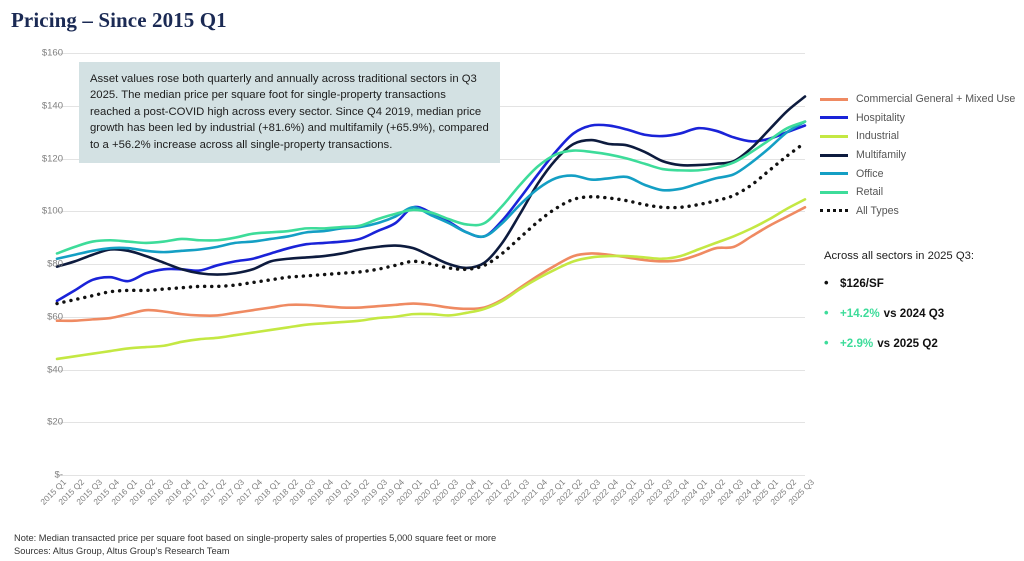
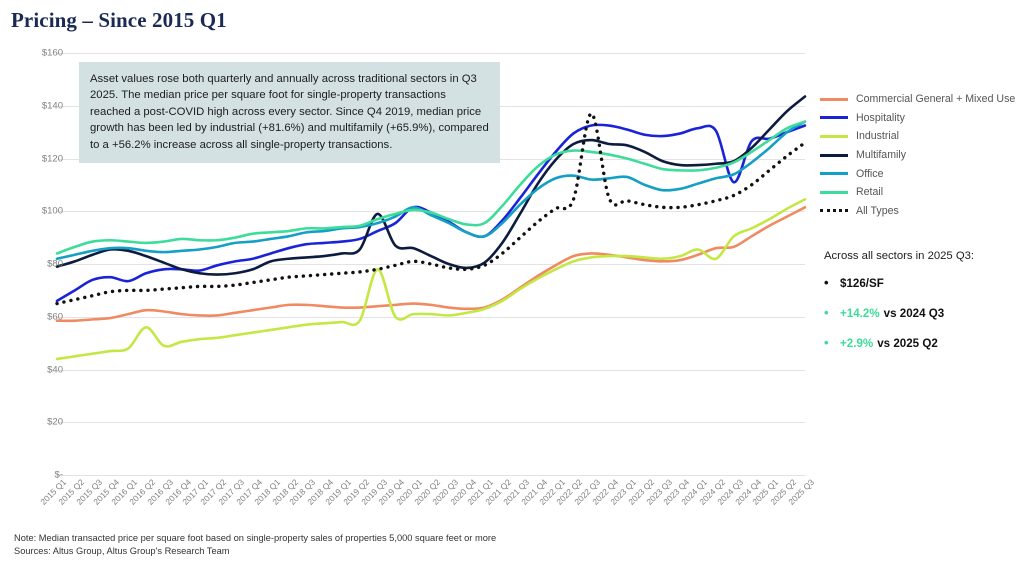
Industrial/2016 Q2: $48 -> $56
Industrial/2019 Q3: $60 -> $78
Multifamily/2019 Q3: $86 -> $99
All Types/2022 Q3: $106 -> $137
Industrial/2024 Q2: $88 -> $82
Hospitality/2024 Q3: $128 -> $111
